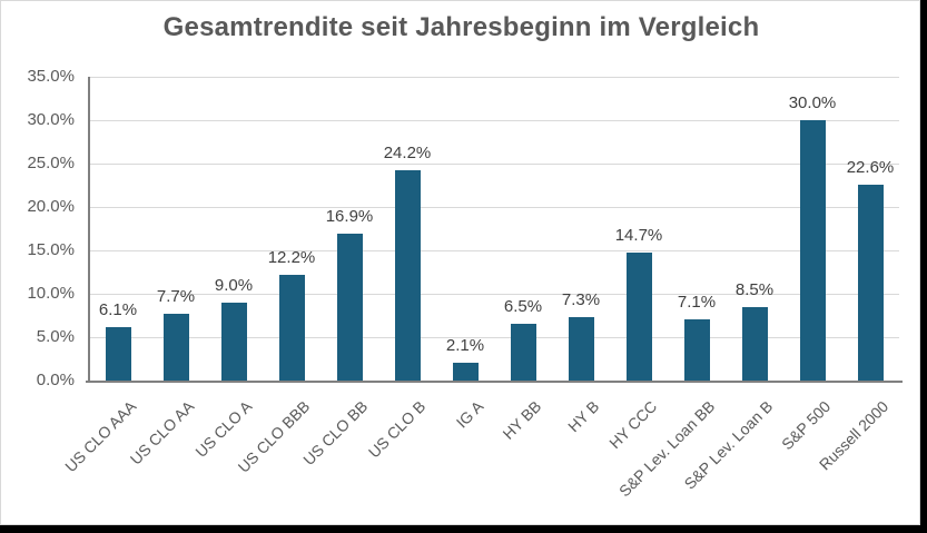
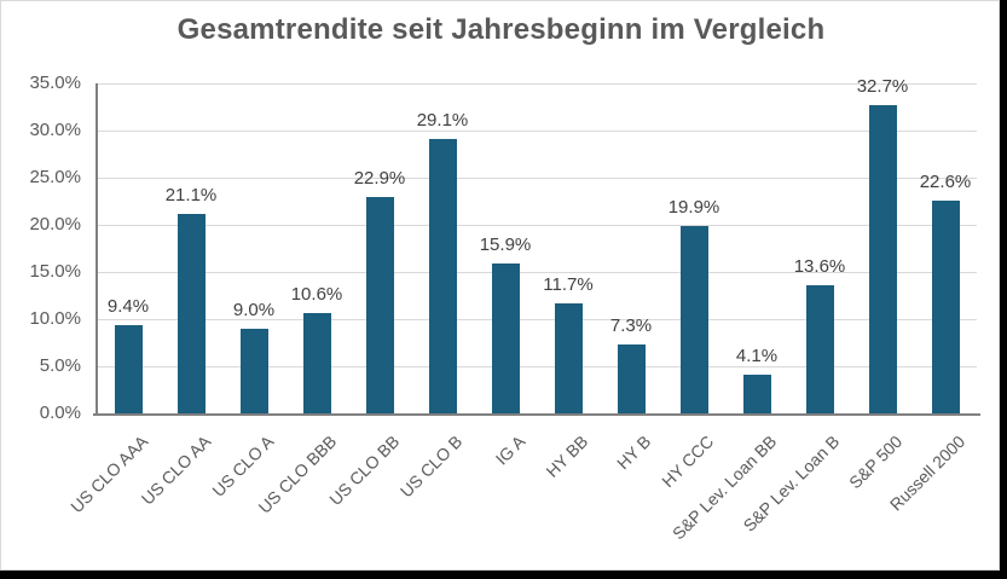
US CLO AAA: 6.1% -> 9.4%
US CLO AA: 7.7% -> 21.1%
US CLO BBB: 12.2% -> 10.6%
US CLO BB: 16.9% -> 22.9%
US CLO B: 24.2% -> 29.1%
IG A: 2.1% -> 15.9%
HY BB: 6.5% -> 11.7%
HY CCC: 14.7% -> 19.9%
S&P Lev. Loan BB: 7.1% -> 4.1%
S&P Lev. Loan B: 8.5% -> 13.6%
S&P 500: 30.0% -> 32.7%
